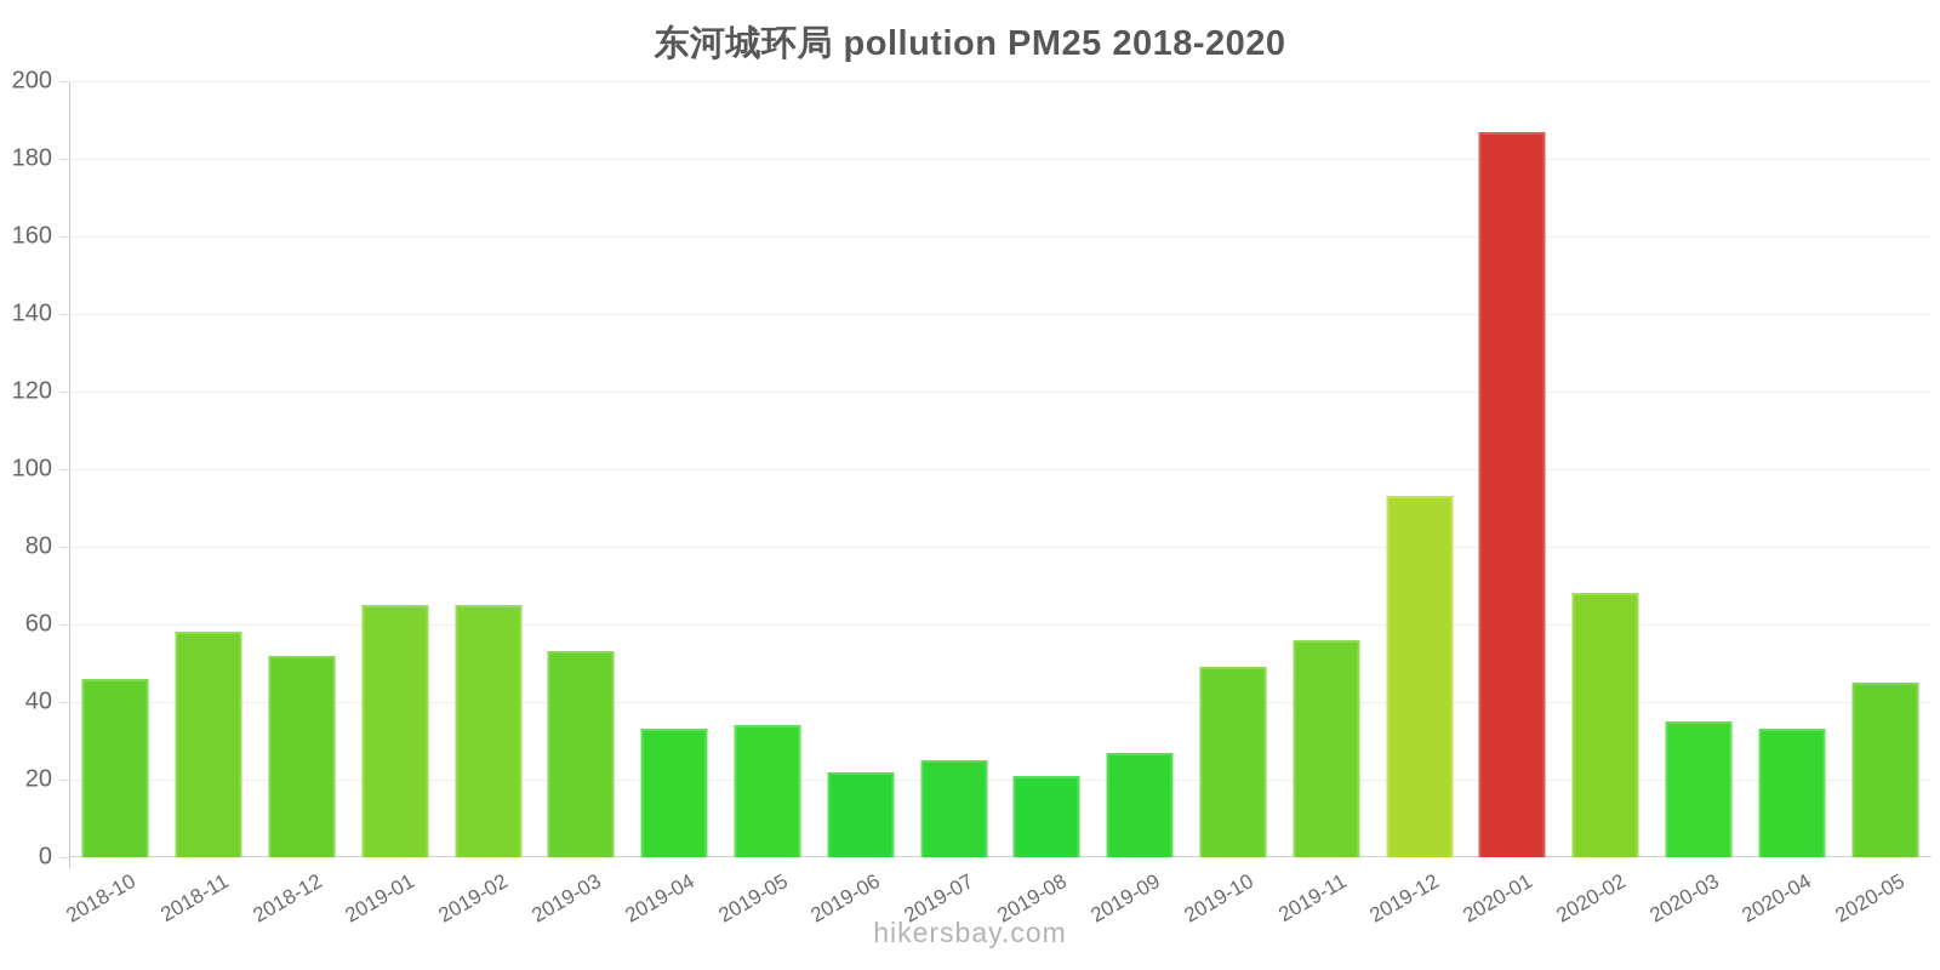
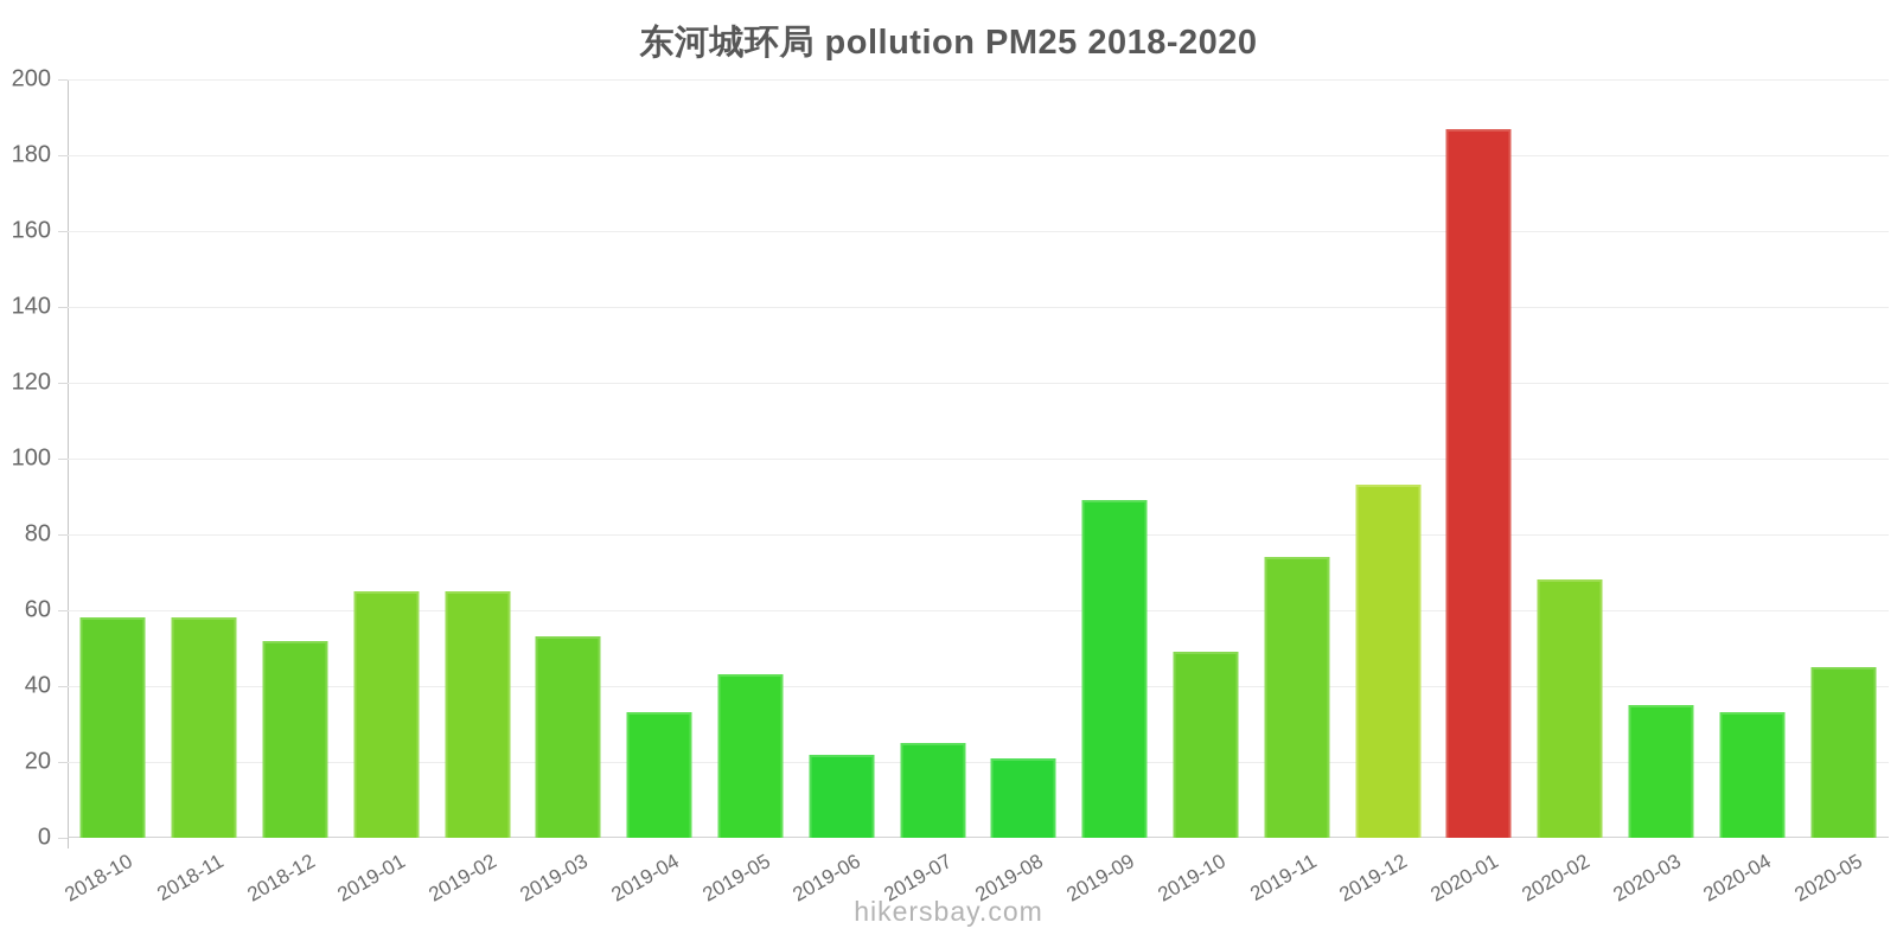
2018-10: 46 -> 58
2019-05: 34 -> 43
2019-09: 27 -> 89
2019-11: 56 -> 74
